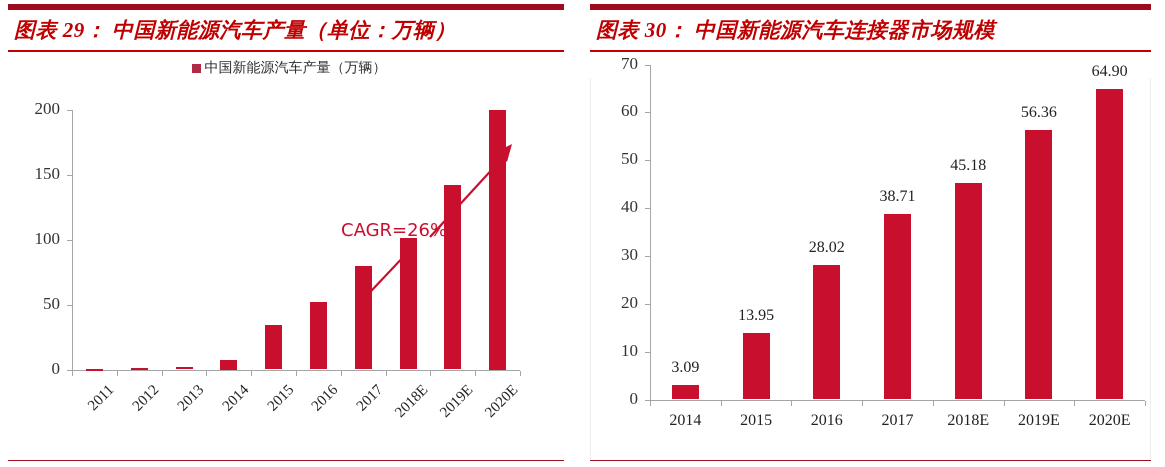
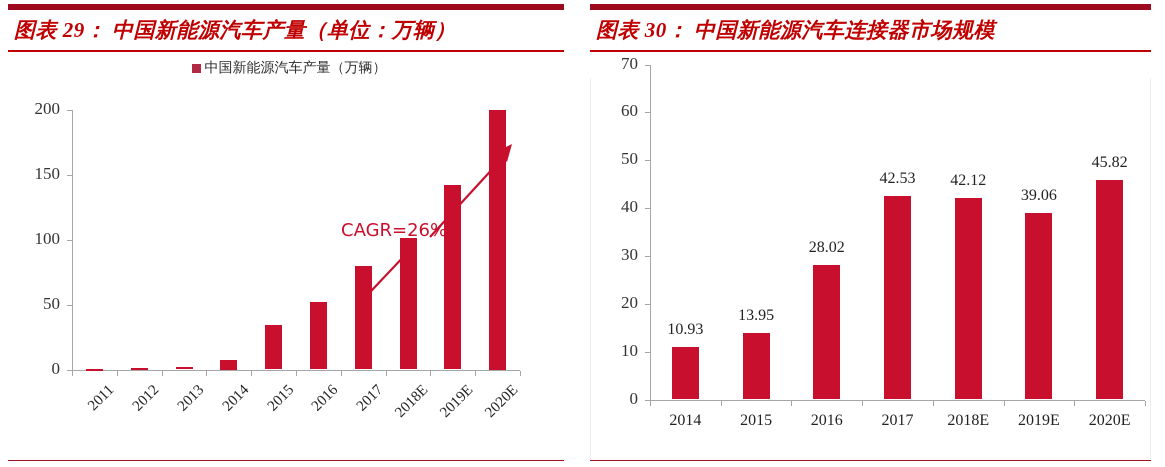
图表 30： 中国新能源汽车连接器市场规模/2014: 3.09 -> 10.93
图表 30： 中国新能源汽车连接器市场规模/2017: 38.71 -> 42.53
图表 30： 中国新能源汽车连接器市场规模/2018E: 45.18 -> 42.12
图表 30： 中国新能源汽车连接器市场规模/2019E: 56.36 -> 39.06
图表 30： 中国新能源汽车连接器市场规模/2020E: 64.90 -> 45.82
